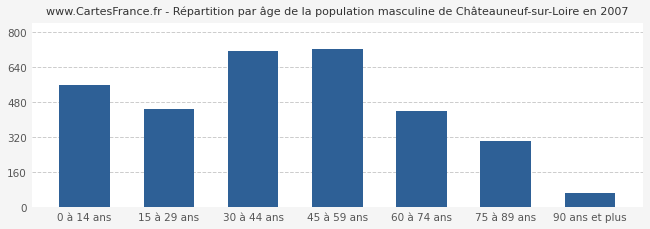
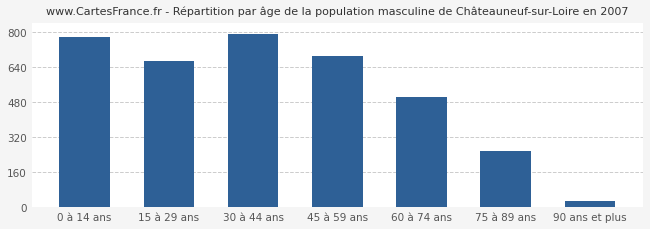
0 à 14 ans: 555 -> 775
15 à 29 ans: 445 -> 665
30 à 44 ans: 710 -> 790
45 à 59 ans: 720 -> 690
60 à 74 ans: 440 -> 500
75 à 89 ans: 300 -> 255
90 ans et plus: 65 -> 30
